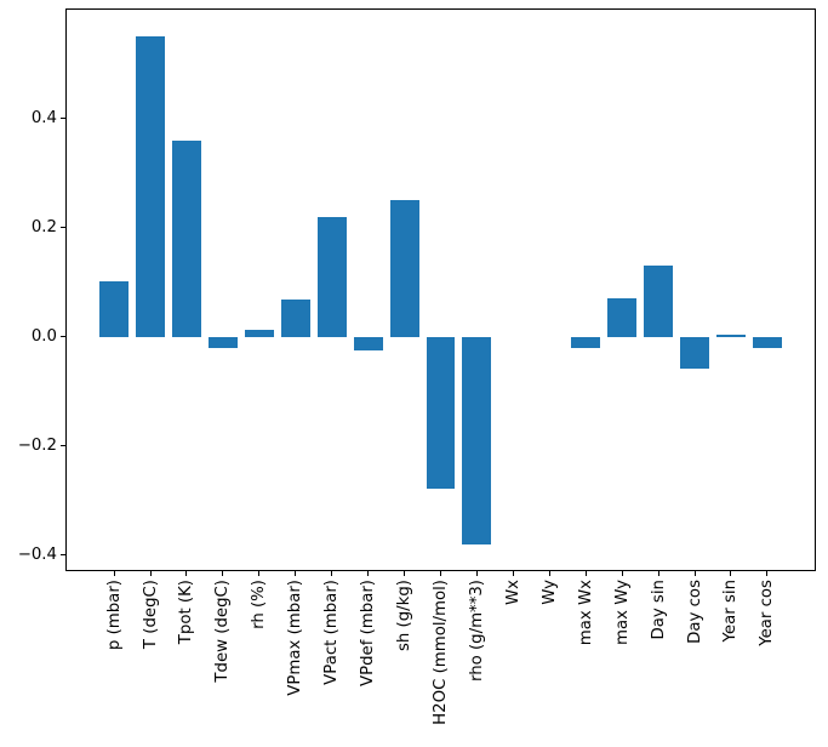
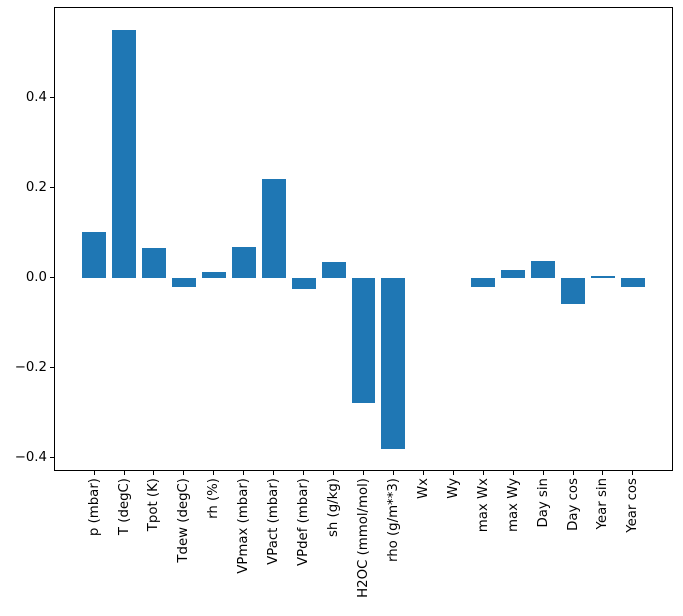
Tpot (K): 0.36 -> 0.07
sh (g/kg): 0.25 -> 0.03
max Wy: 0.07 -> 0.02
Day sin: 0.13 -> 0.04
